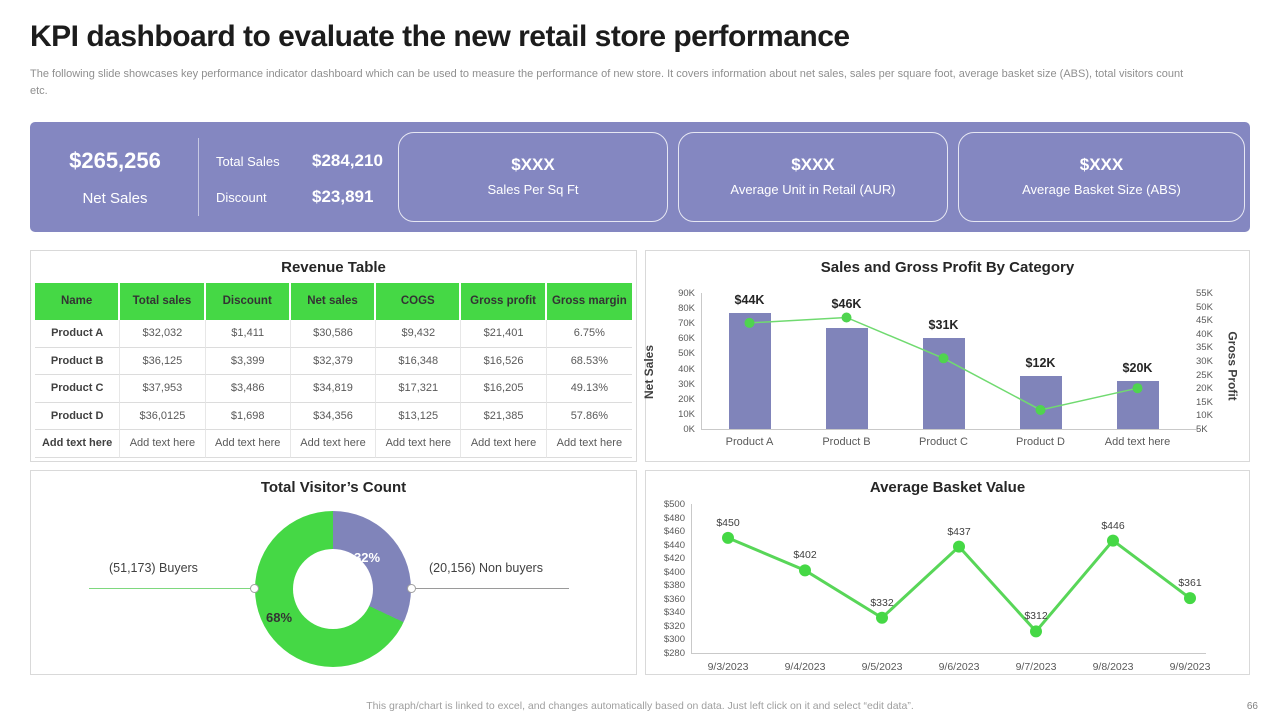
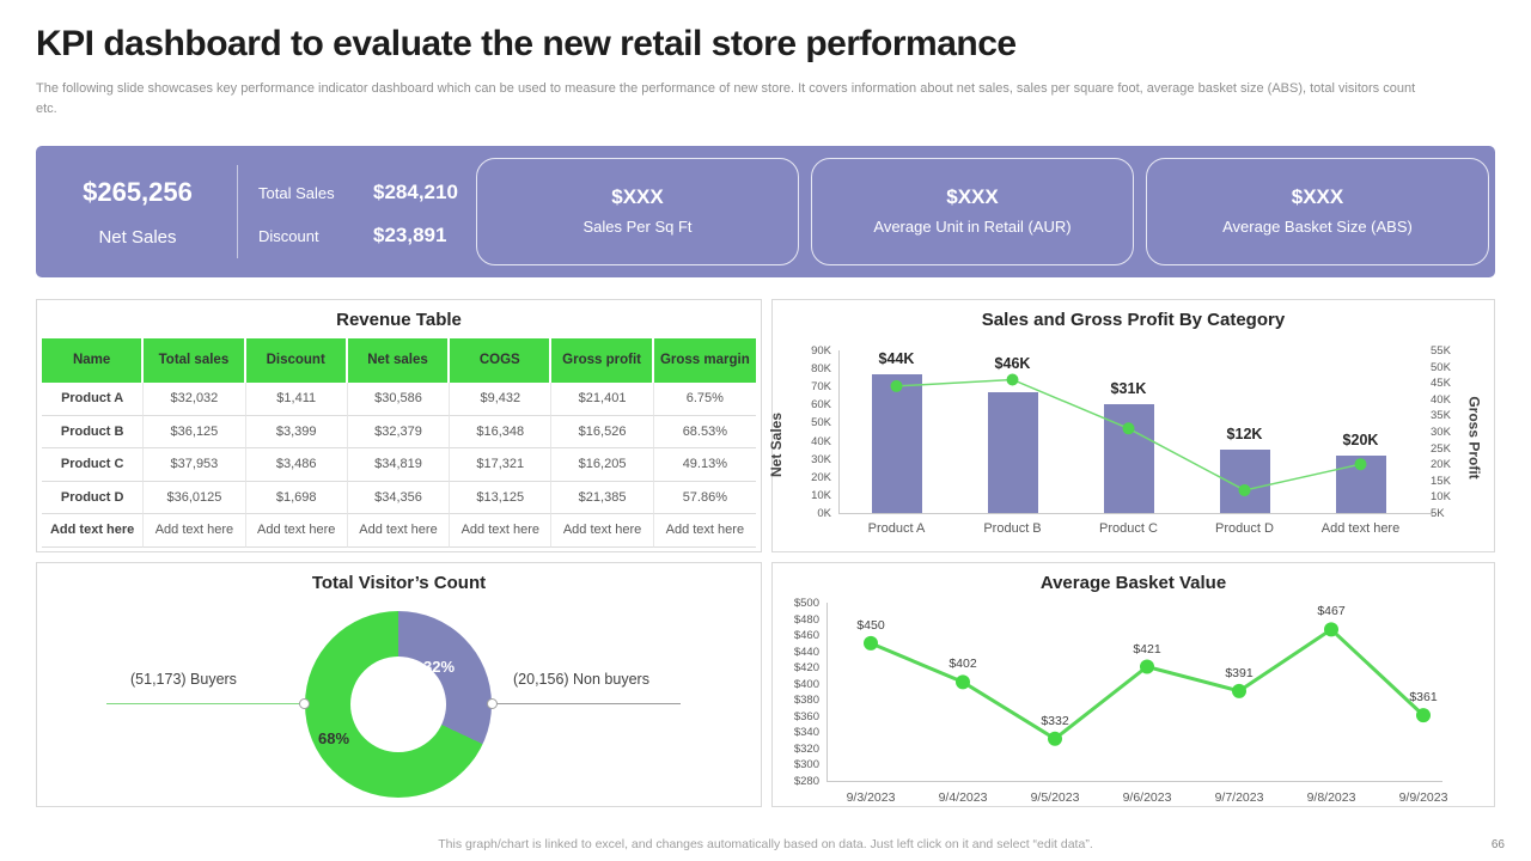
Average Basket Value/9/6/2023: $437 -> $421
Average Basket Value/9/7/2023: $312 -> $391
Average Basket Value/9/8/2023: $446 -> $467
